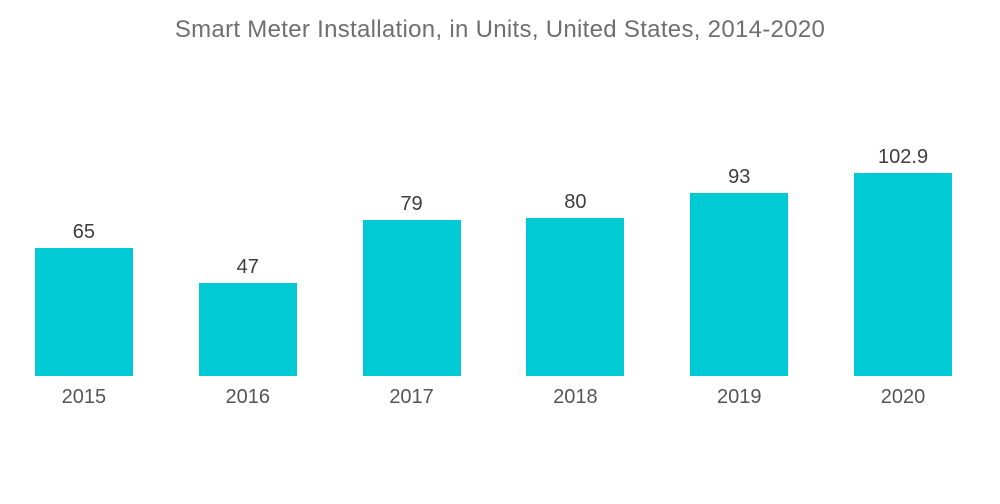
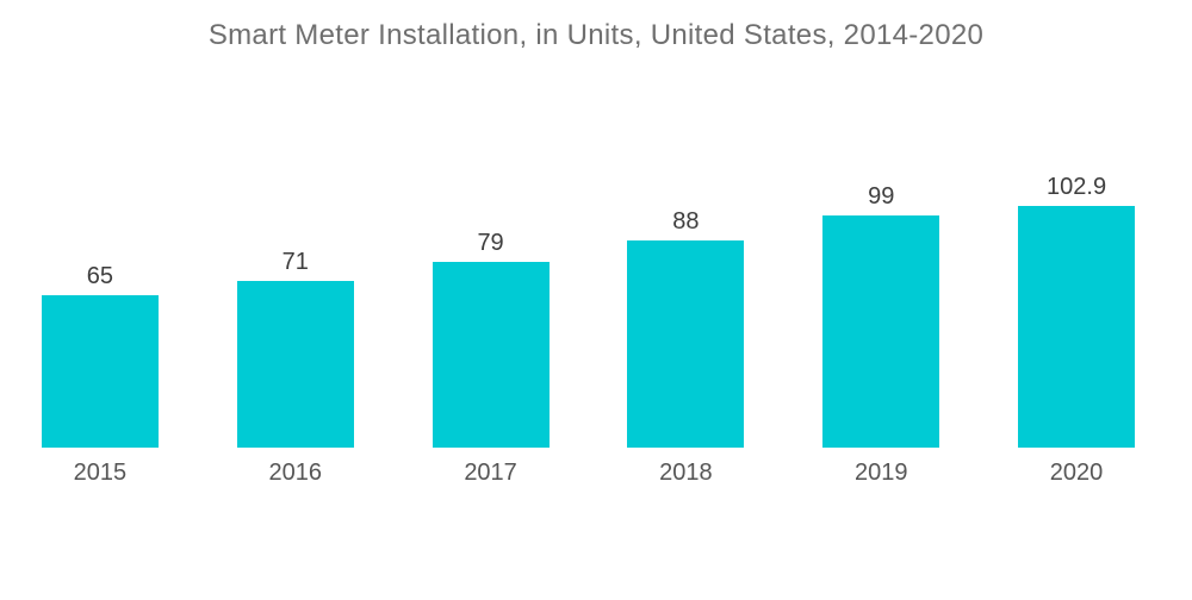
2016: 47 -> 71
2018: 80 -> 88
2019: 93 -> 99
